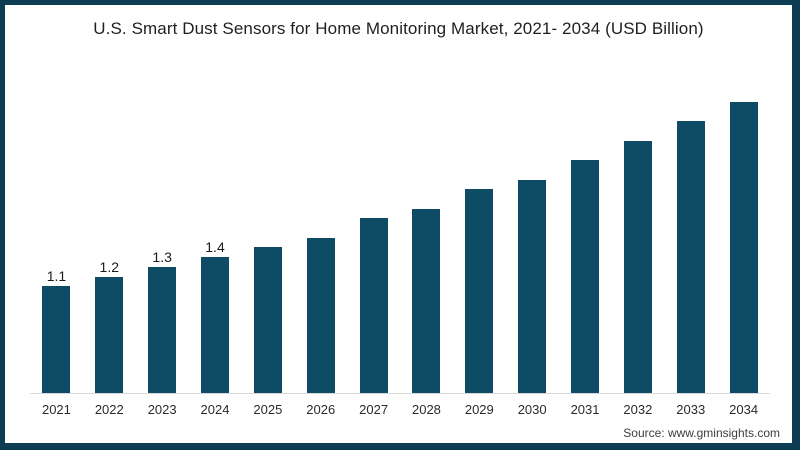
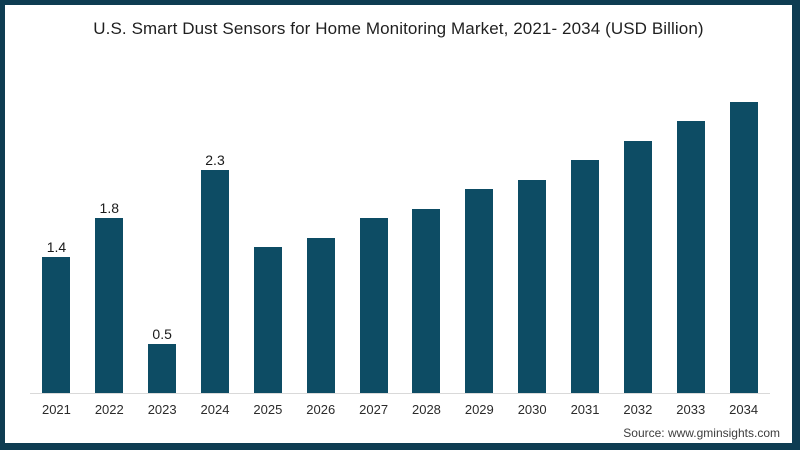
2021: 1.1 -> 1.4
2022: 1.2 -> 1.8
2023: 1.3 -> 0.5
2024: 1.4 -> 2.3
